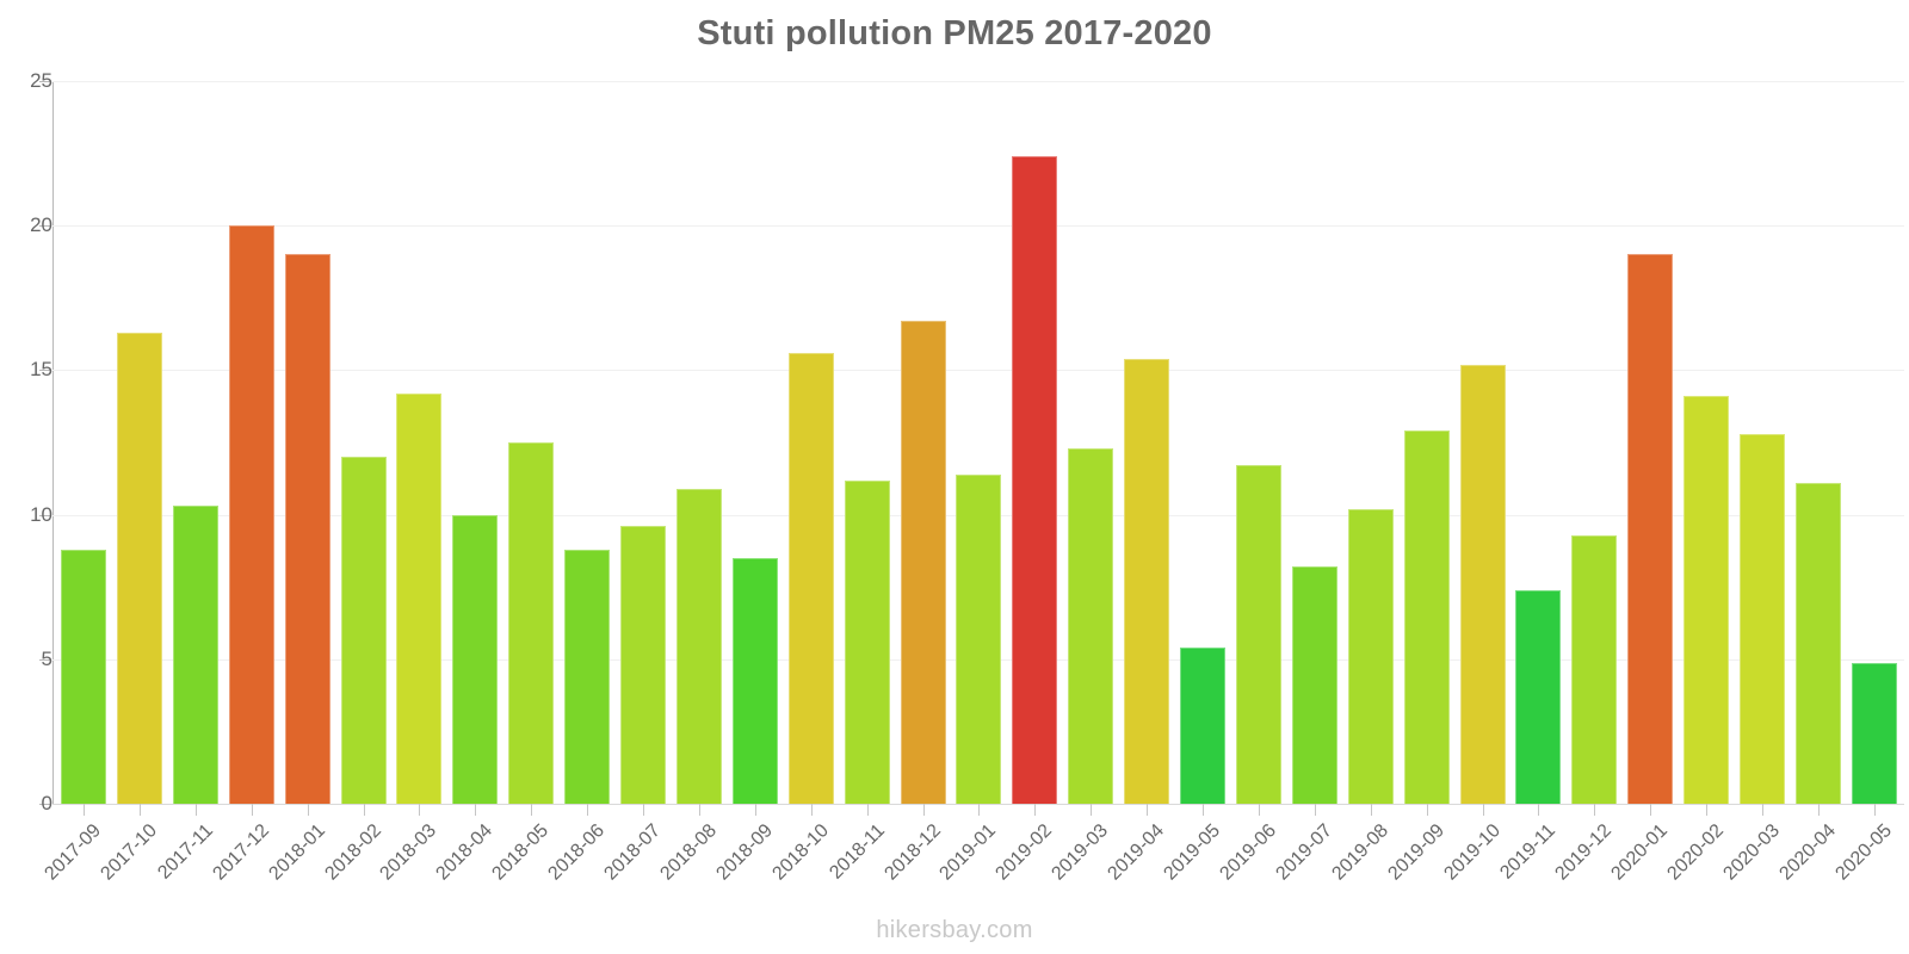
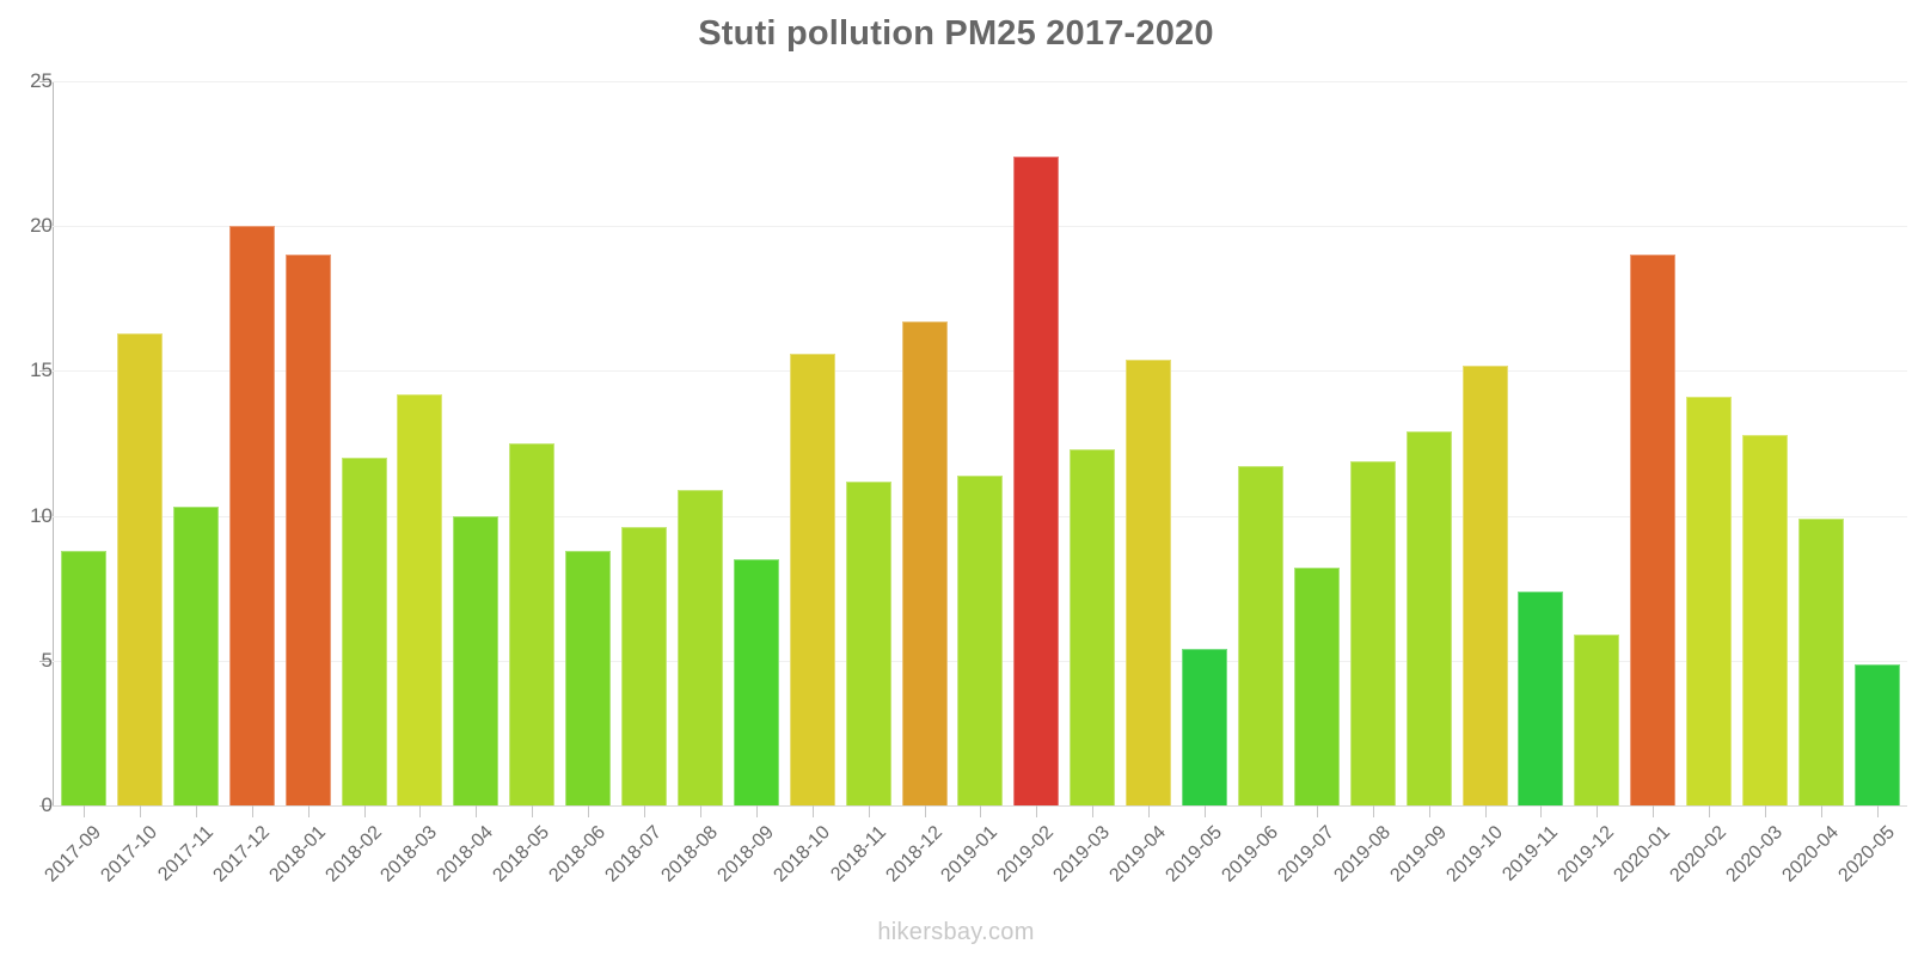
2019-08: 10.2 -> 11.9
2019-12: 9.3 -> 5.9
2020-04: 11.1 -> 9.9
